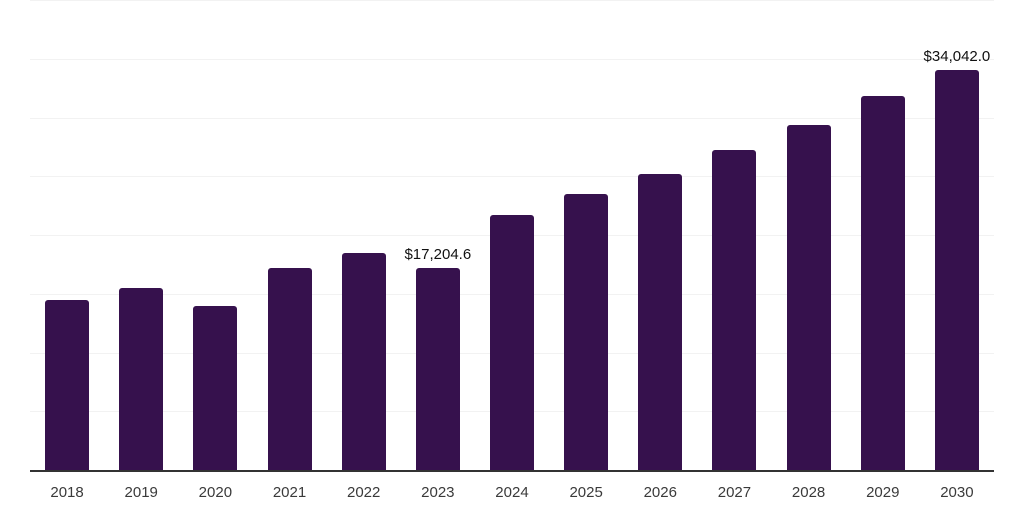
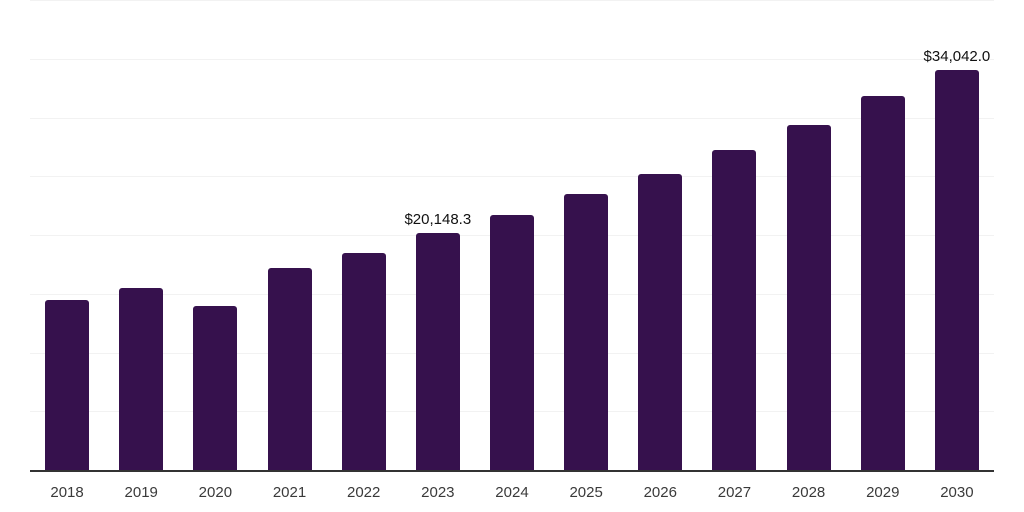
2023: $17,204.6 -> $20,148.3
